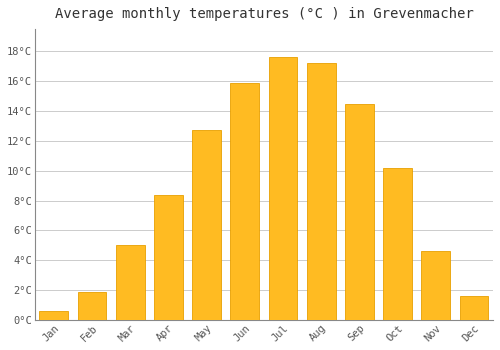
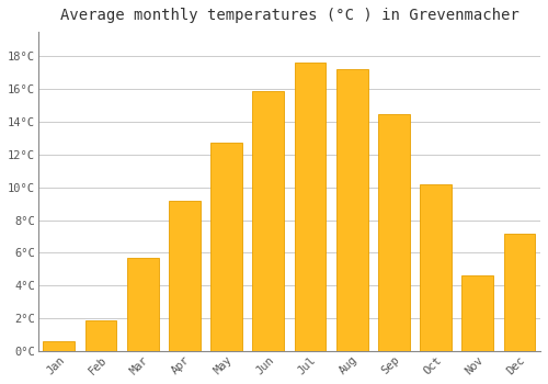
Mar: 5.0°C -> 5.7°C
Apr: 8.4°C -> 9.2°C
Dec: 1.6°C -> 7.2°C
